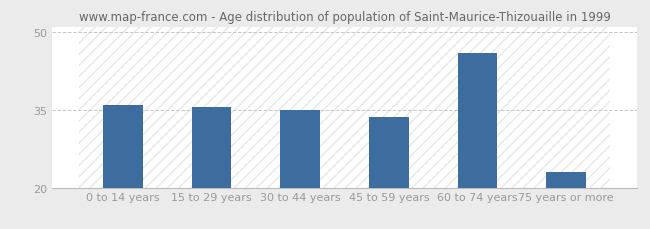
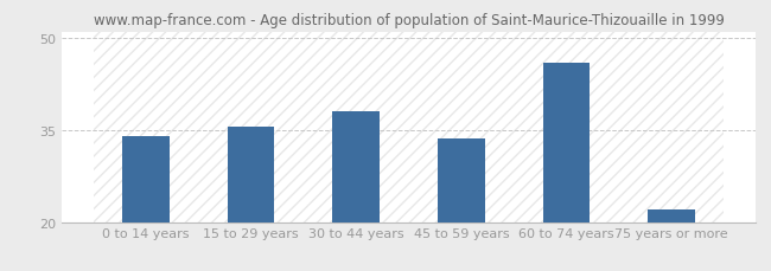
0 to 14 years: 36.0 -> 34.0
30 to 44 years: 35.0 -> 38.0
75 years or more: 23.0 -> 22.0
